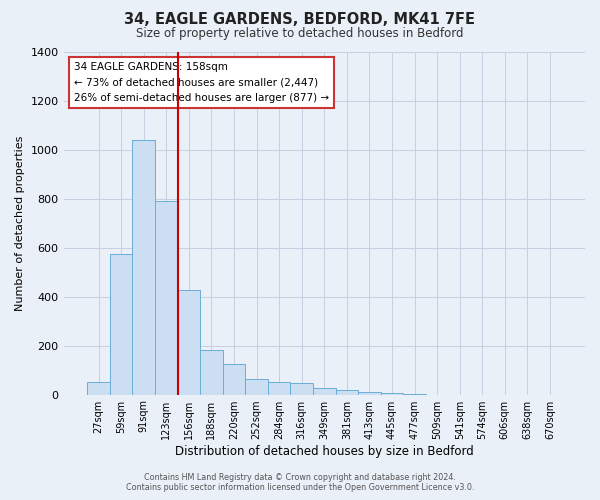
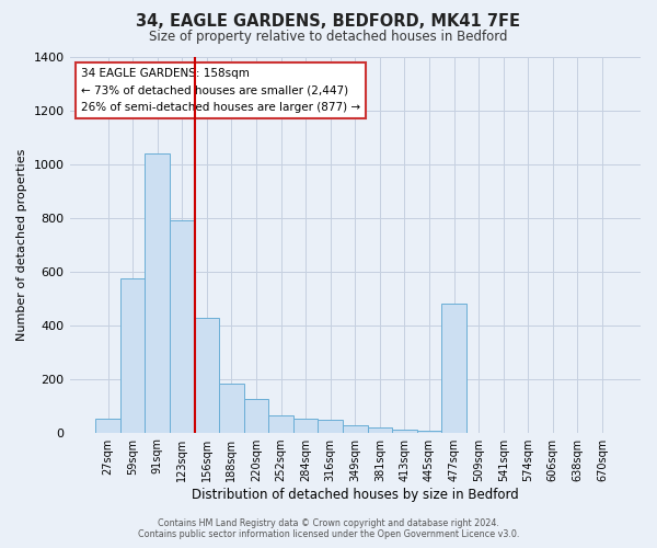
477sqm: 2 -> 480
